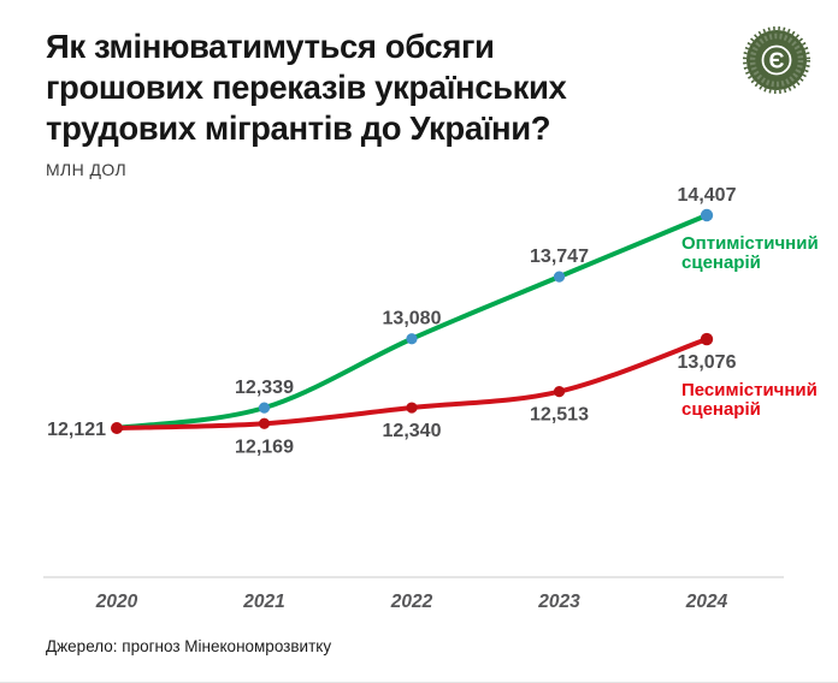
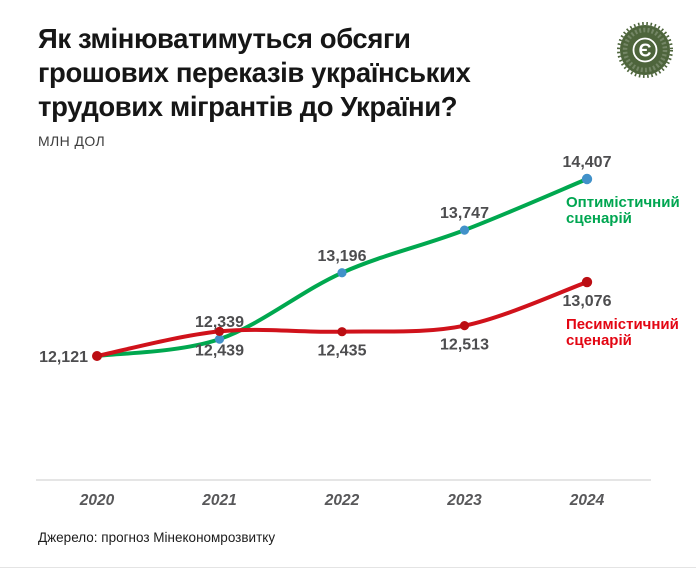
Песимістичний сценарій/2021: 12,169 -> 12,439
Оптимістичний сценарій/2022: 13,080 -> 13,196
Песимістичний сценарій/2022: 12,340 -> 12,435
